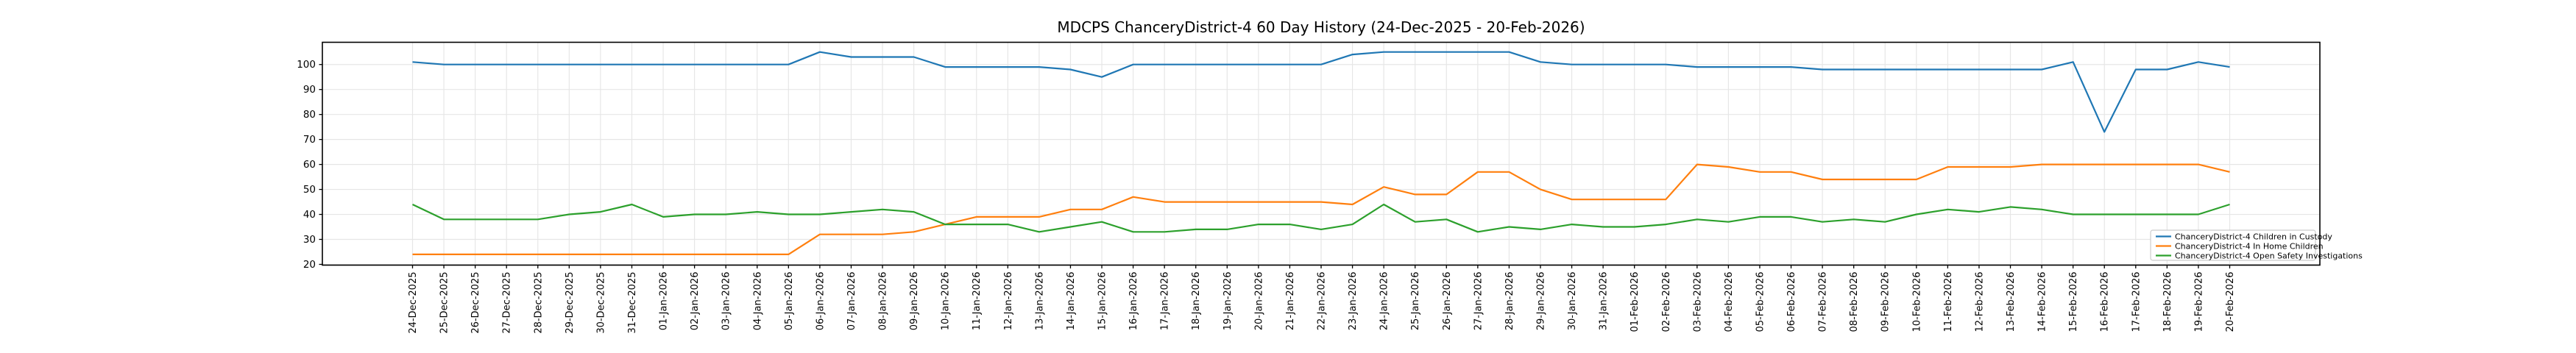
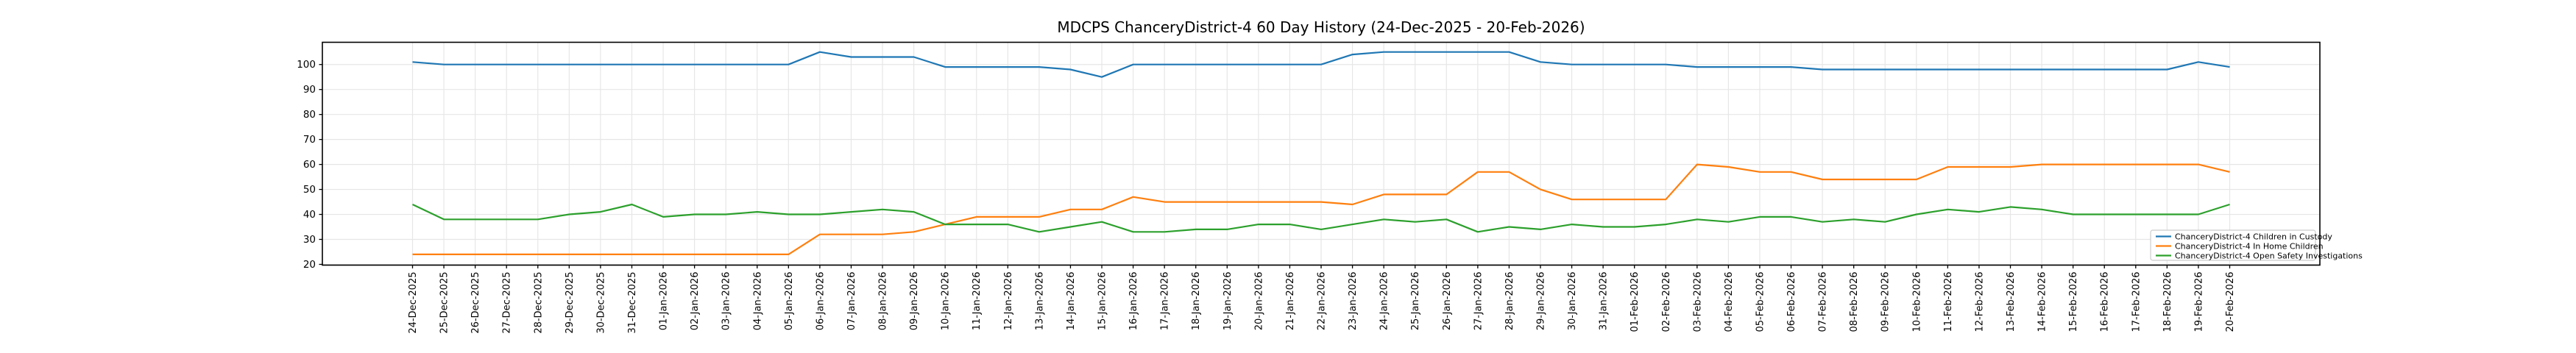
ChanceryDistrict-4 In Home Children/24-Jan-2026: 51 -> 48
ChanceryDistrict-4 Open Safety Investigations/24-Jan-2026: 44 -> 38
ChanceryDistrict-4 Children in Custody/15-Feb-2026: 101 -> 98
ChanceryDistrict-4 Children in Custody/16-Feb-2026: 73 -> 98
